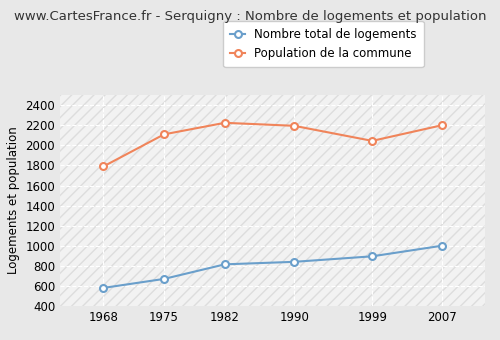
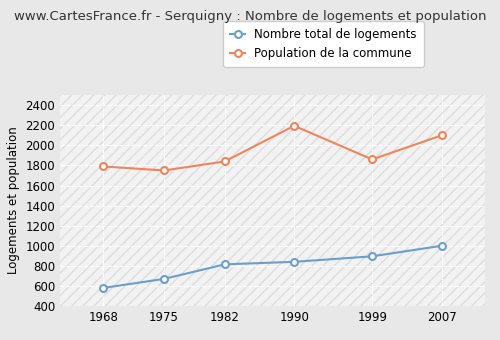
Population de la commune/1975: 2110 -> 1750
Population de la commune/1982: 2220 -> 1840
Population de la commune/1999: 2040 -> 1860
Population de la commune/2007: 2200 -> 2100
